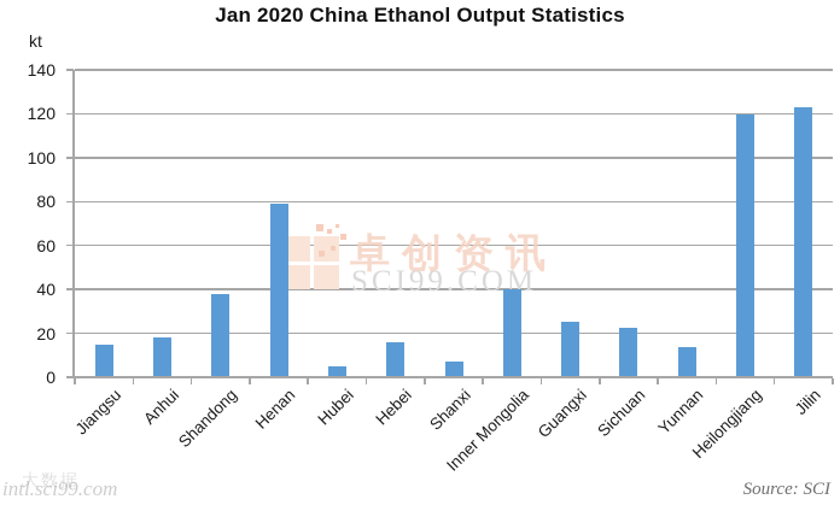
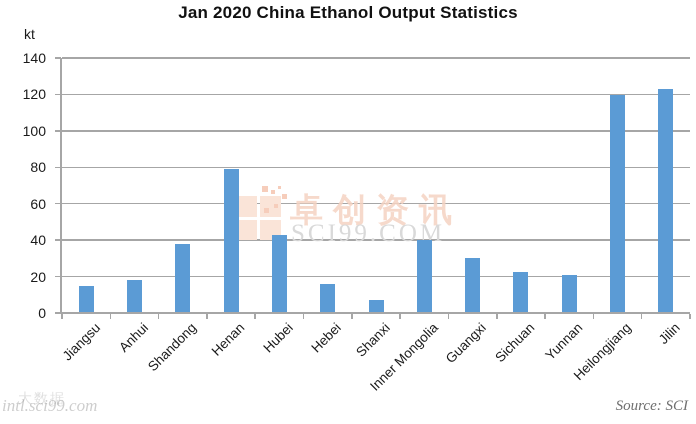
Hubei: 5 -> 43
Guangxi: 26 -> 30
Yunnan: 14 -> 21
